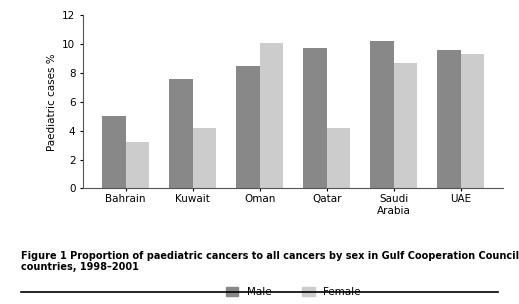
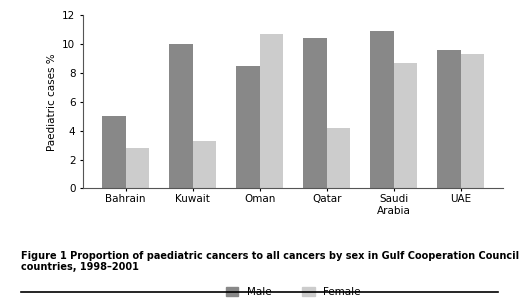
Female/Bahrain: 3.2 -> 2.8
Male/Kuwait: 7.6 -> 10.0
Female/Kuwait: 4.2 -> 3.3
Female/Oman: 10.1 -> 10.7
Male/Qatar: 9.7 -> 10.4
Male/Saudi Arabia: 10.2 -> 10.9
